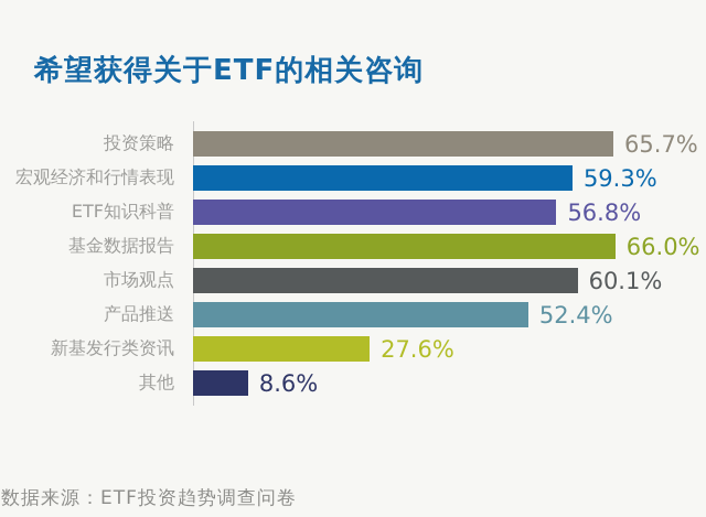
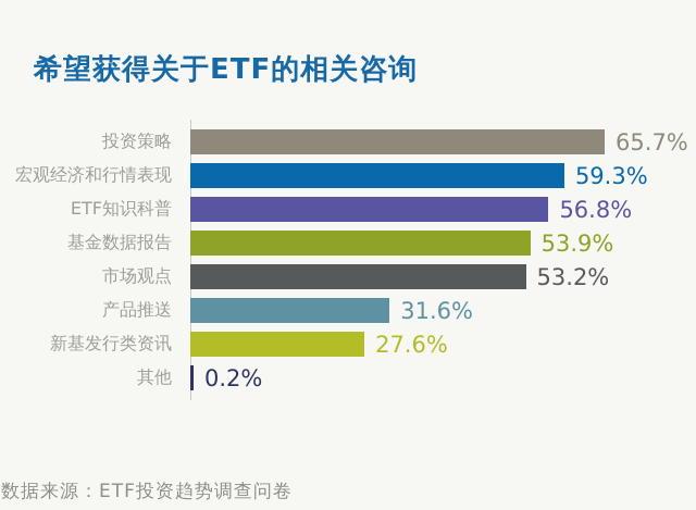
基金数据报告: 66.0% -> 53.9%
市场观点: 60.1% -> 53.2%
产品推送: 52.4% -> 31.6%
其他: 8.6% -> 0.2%
